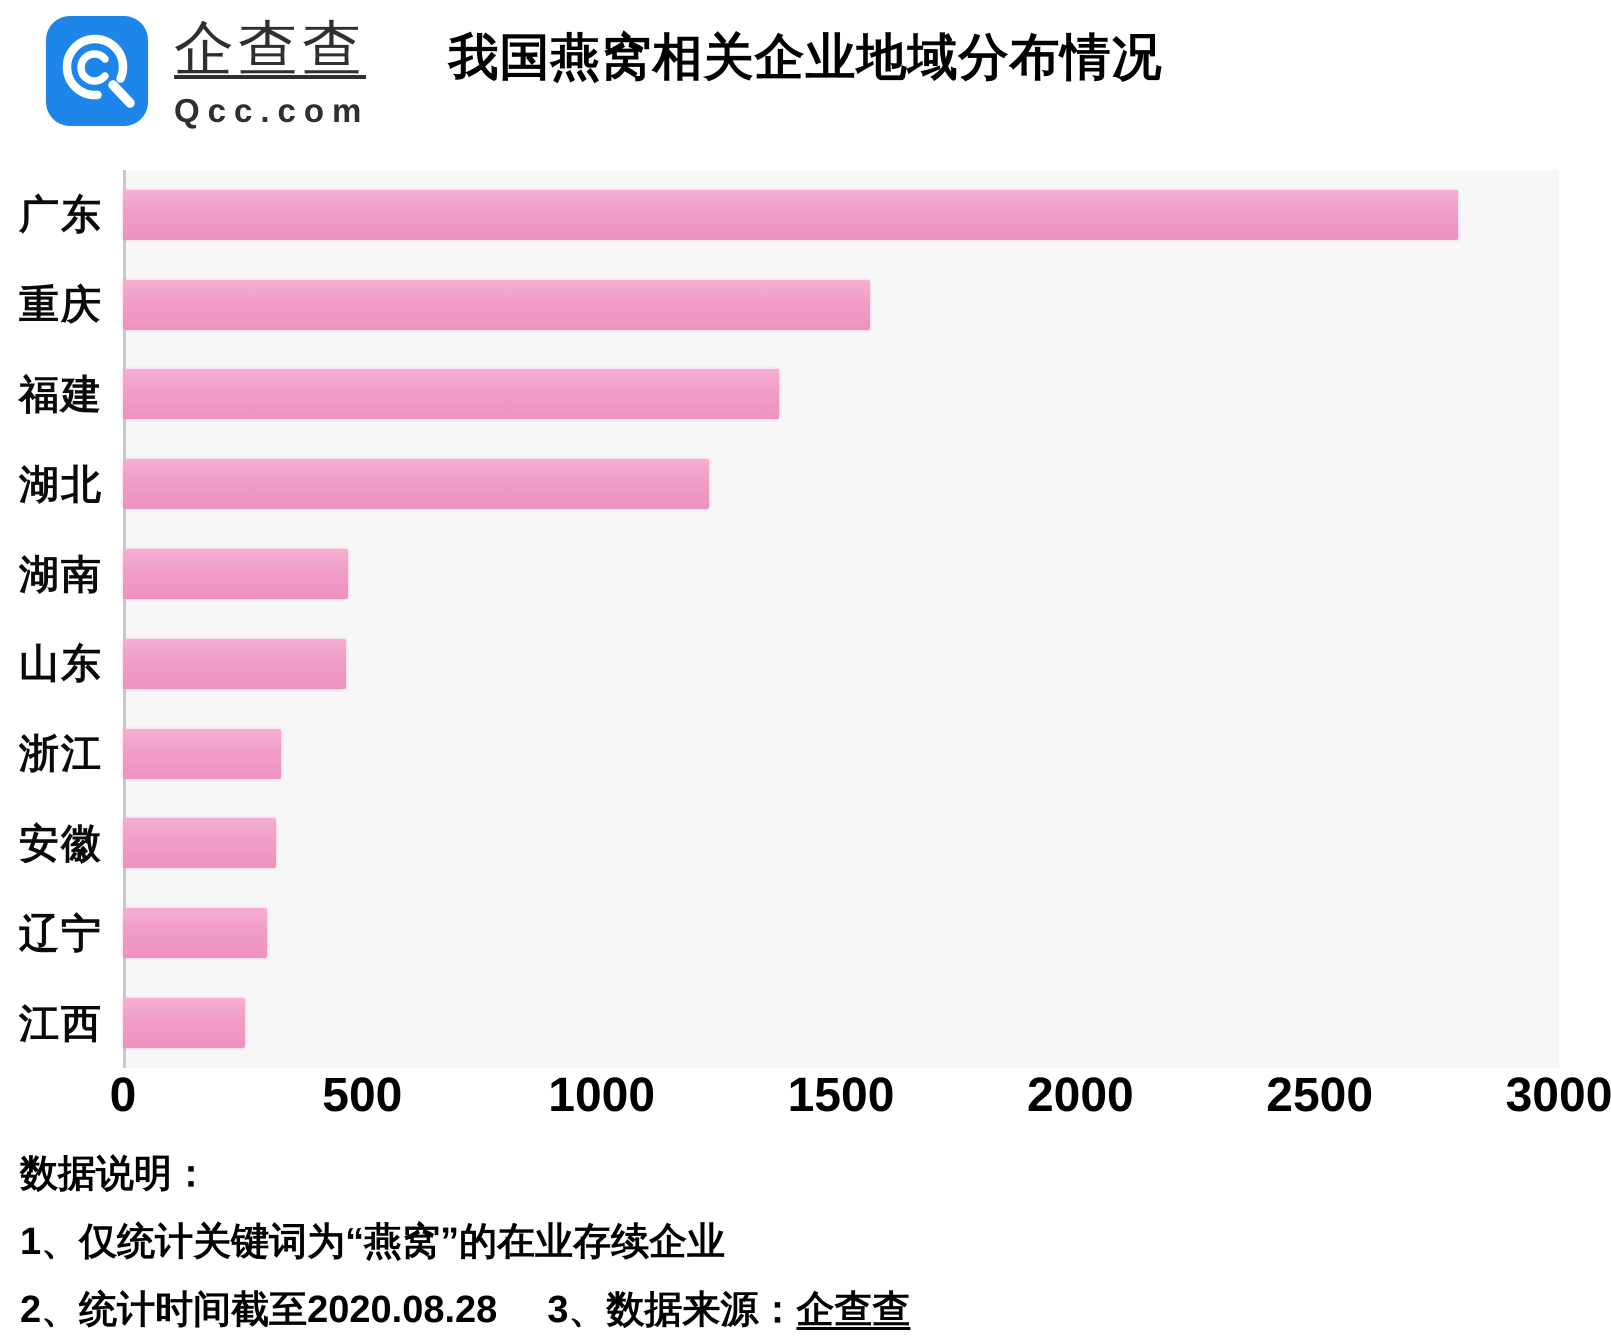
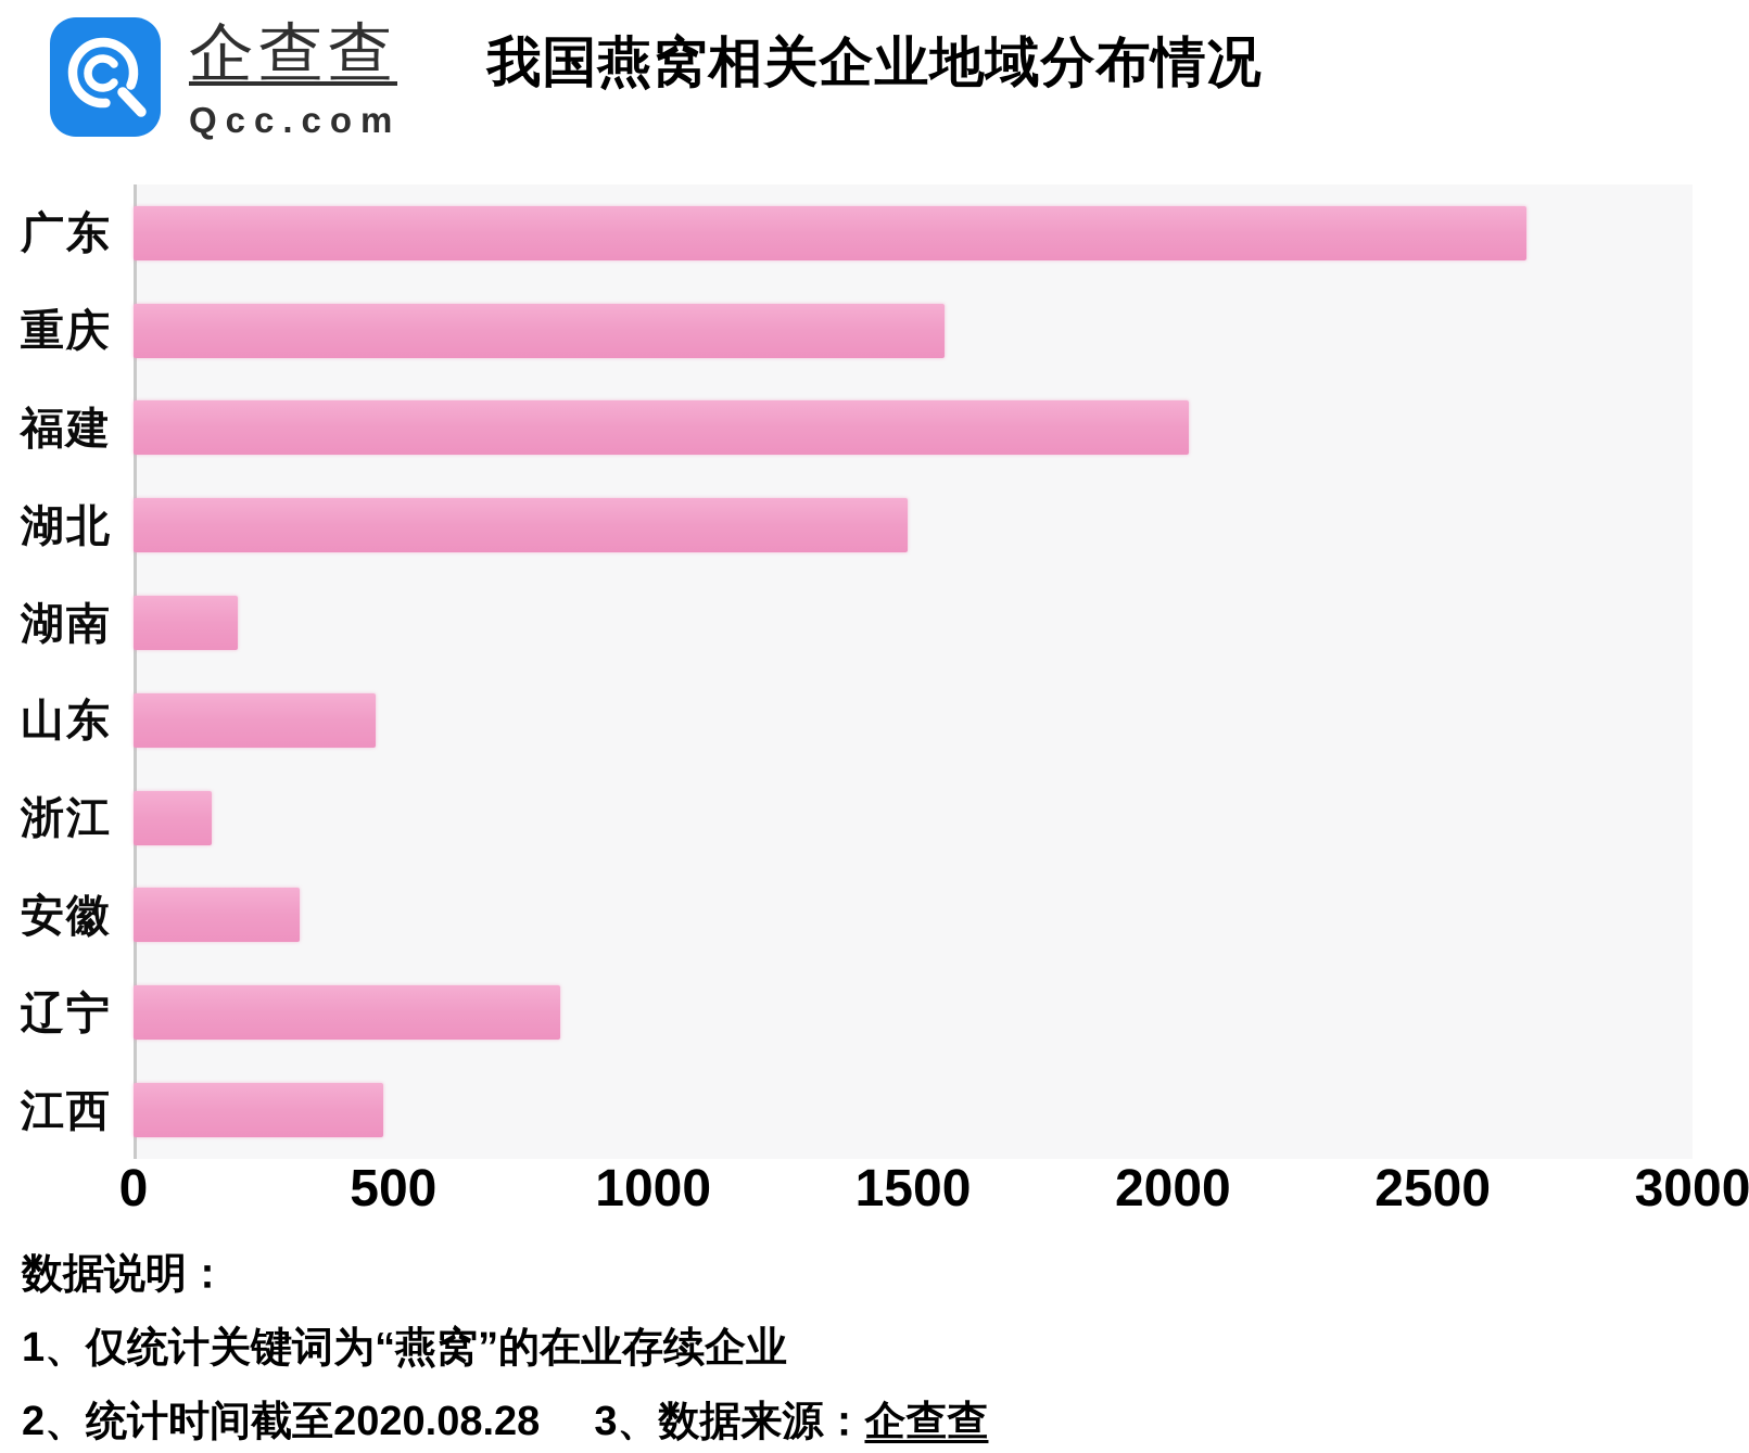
广东: 2790 -> 2680
福建: 1370 -> 2030
湖北: 1220 -> 1490
湖南: 470 -> 200
浙江: 330 -> 150
辽宁: 300 -> 820
江西: 260 -> 480
